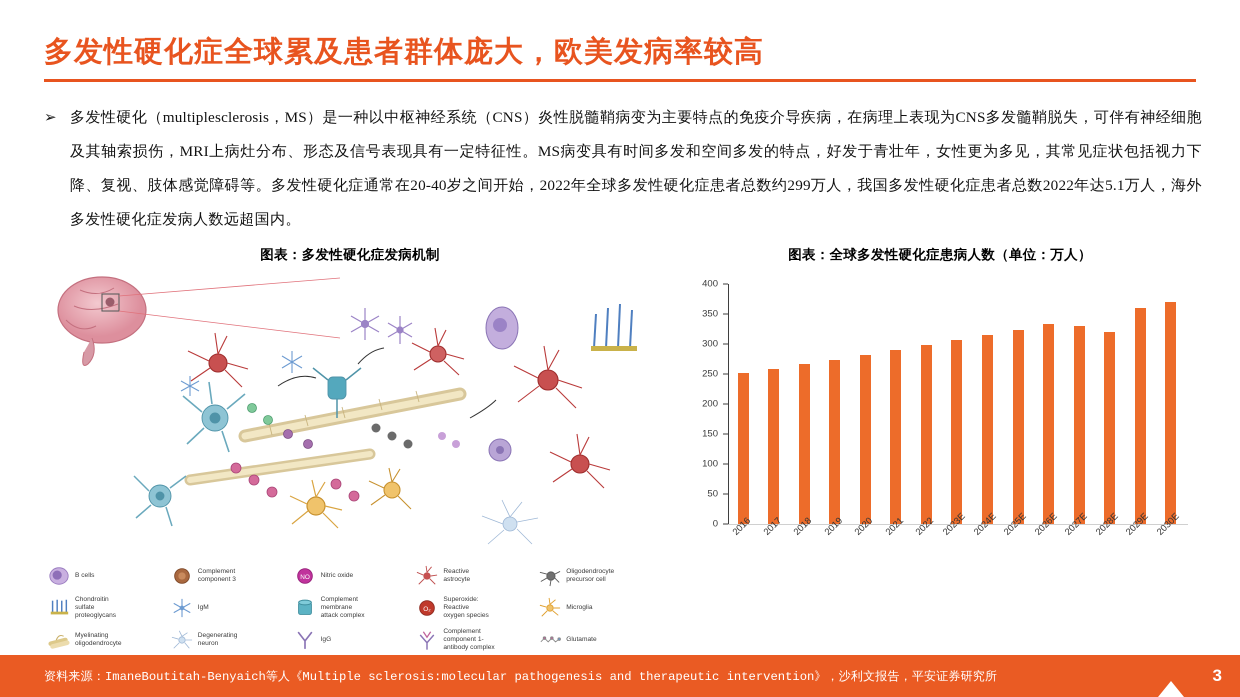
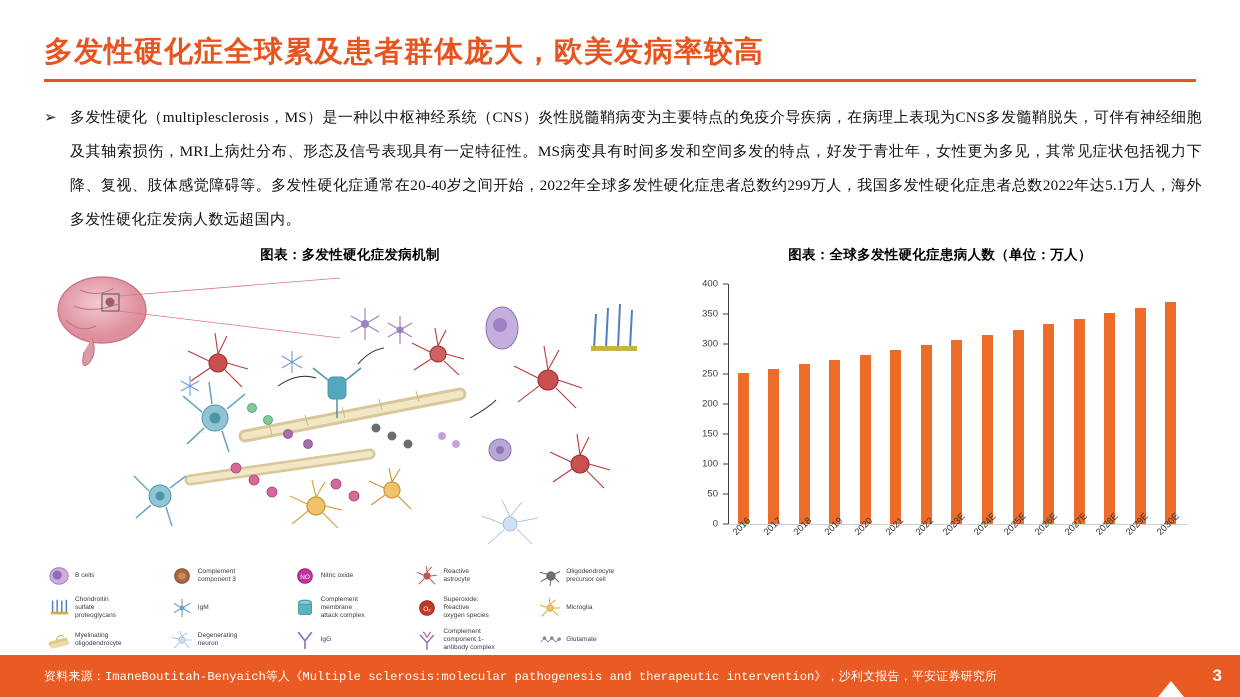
2027E: 330 -> 340
2028E: 320 -> 350
